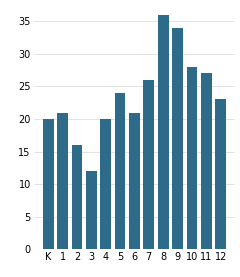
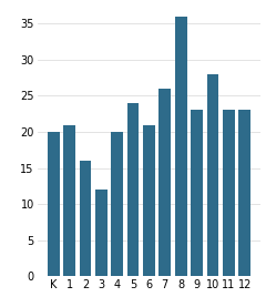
9: 34 -> 23
11: 27 -> 23
